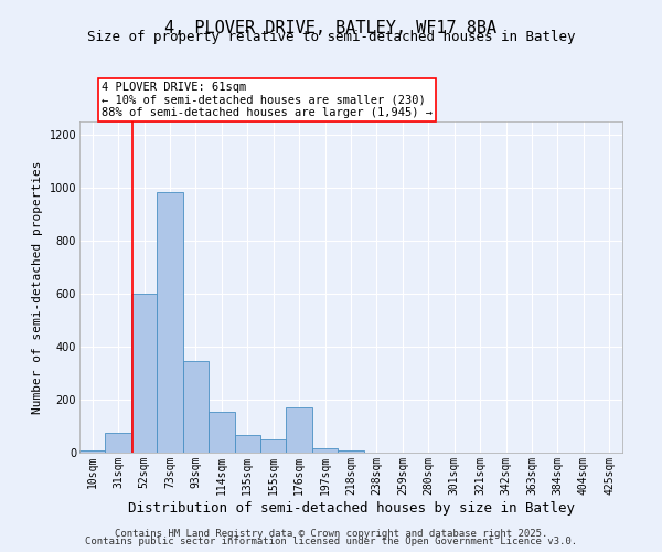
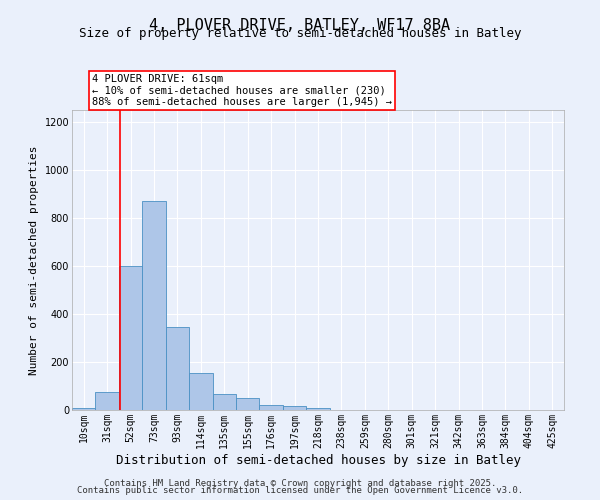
73sqm: 985 -> 870
176sqm: 170 -> 20
